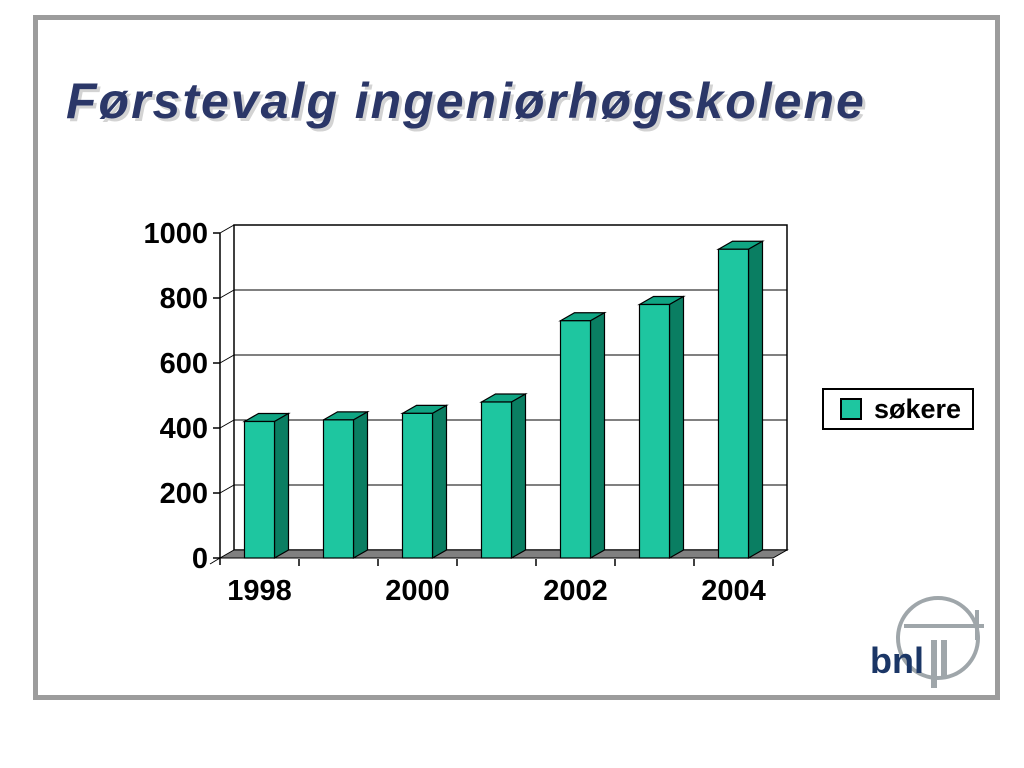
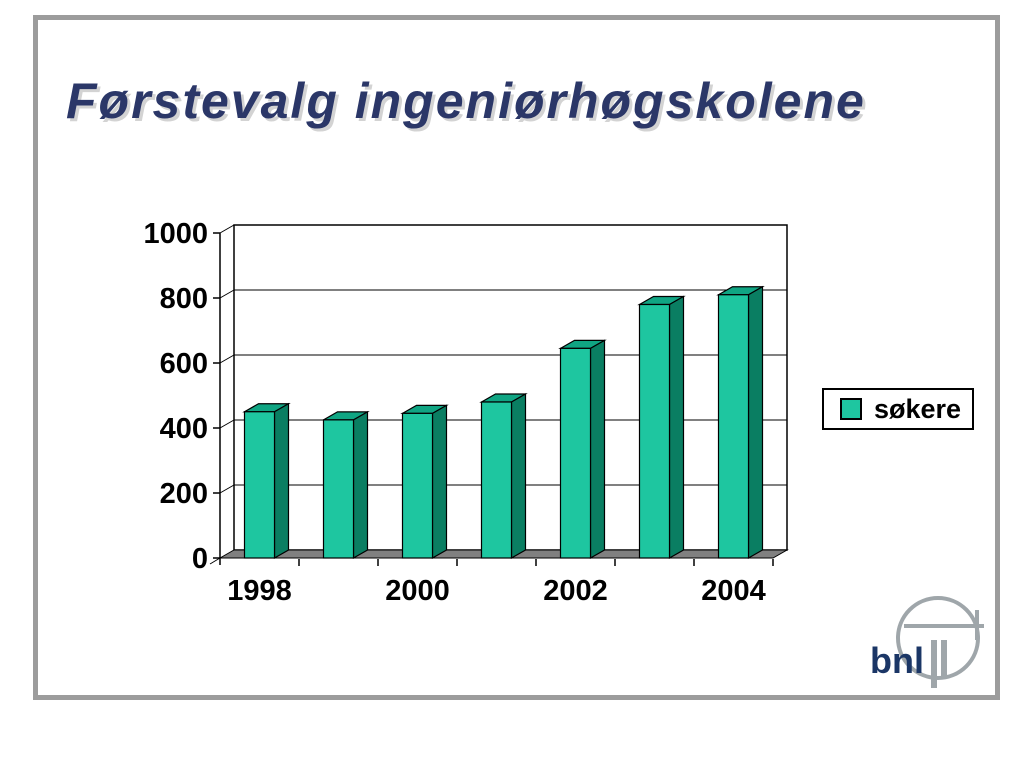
1998: 420 -> 450
2002: 730 -> 640
2004: 950 -> 810
